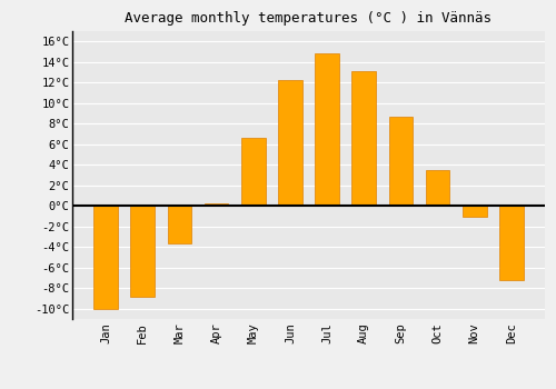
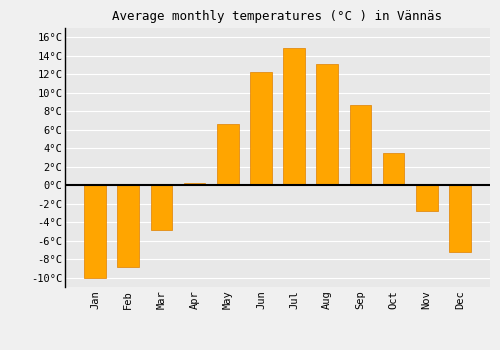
Mar: -3.6°C -> -4.8°C
Nov: -1.0°C -> -2.8°C
